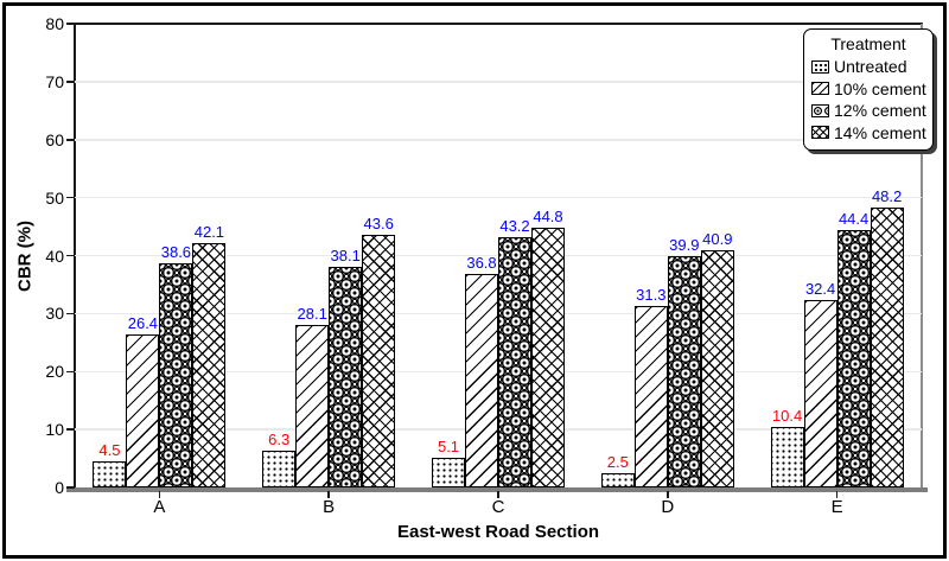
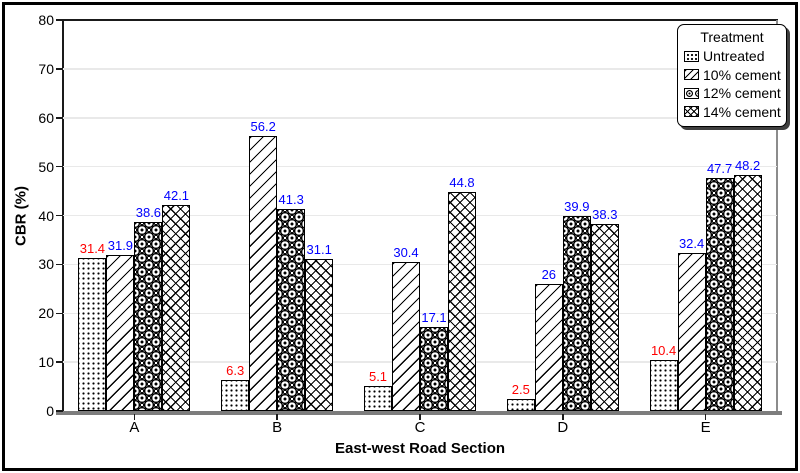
Untreated/A: 4.5 -> 31.4
10% cement/A: 26.4 -> 31.9
10% cement/B: 28.1 -> 56.2
12% cement/B: 38.1 -> 41.3
14% cement/B: 43.6 -> 31.1
10% cement/C: 36.8 -> 30.4
12% cement/C: 43.2 -> 17.1
10% cement/D: 31.3 -> 26
14% cement/D: 40.9 -> 38.3
12% cement/E: 44.4 -> 47.7
